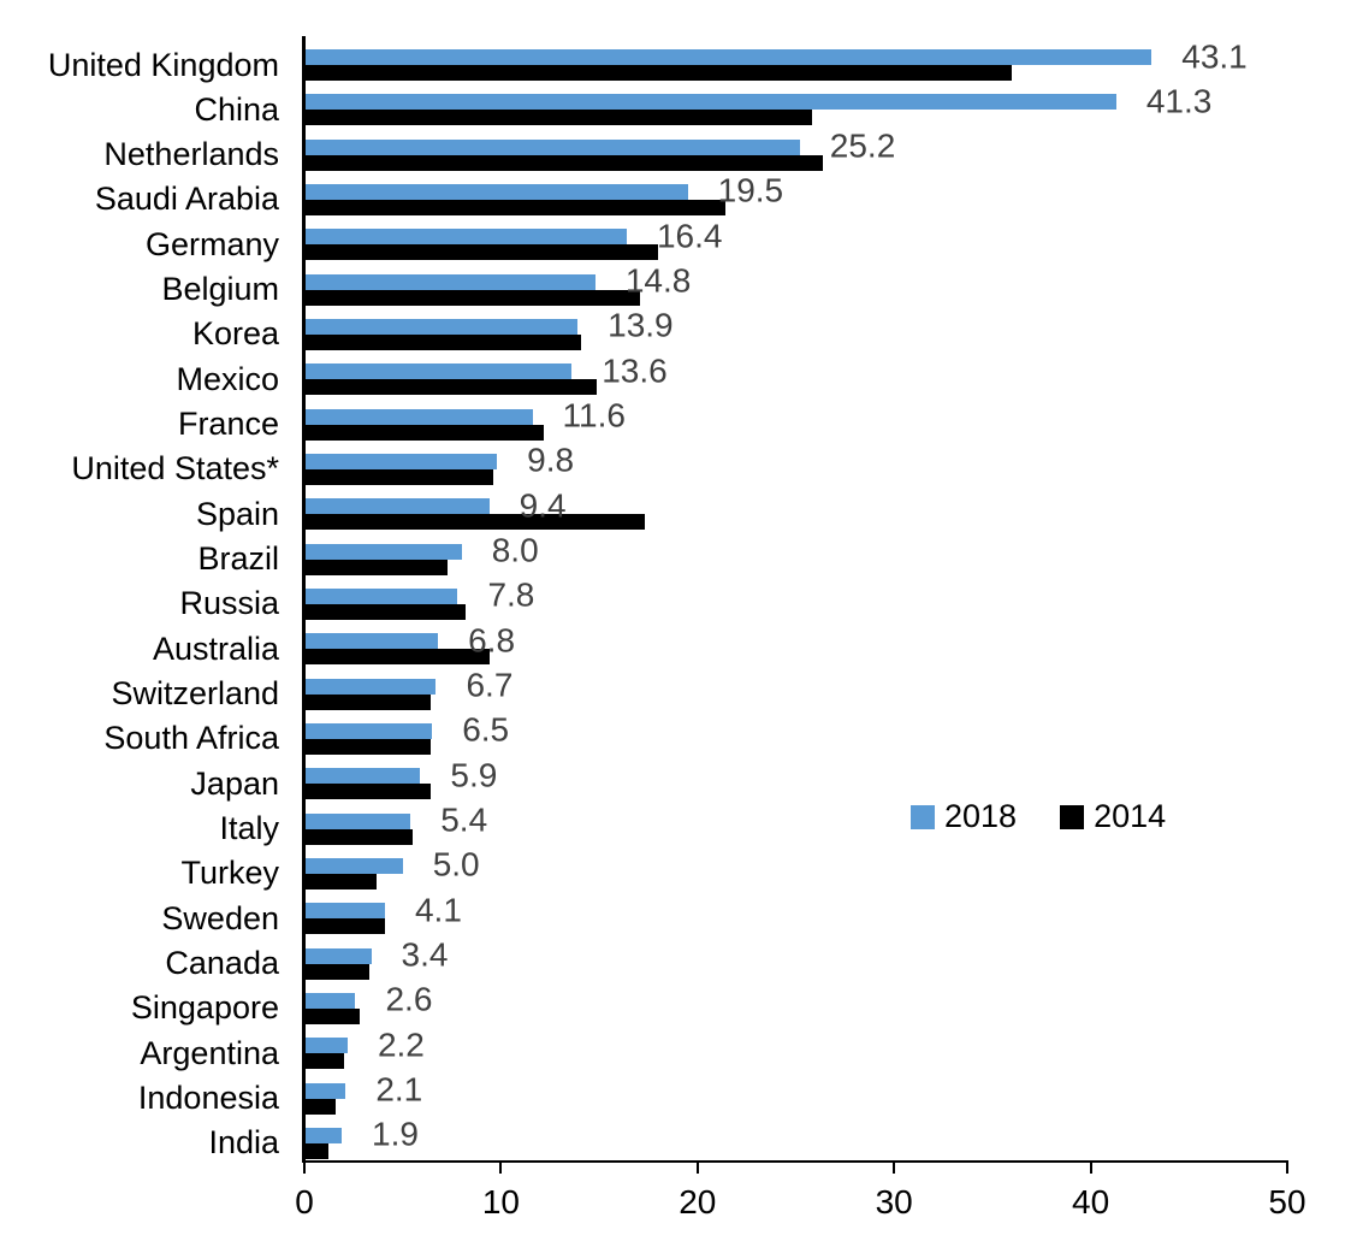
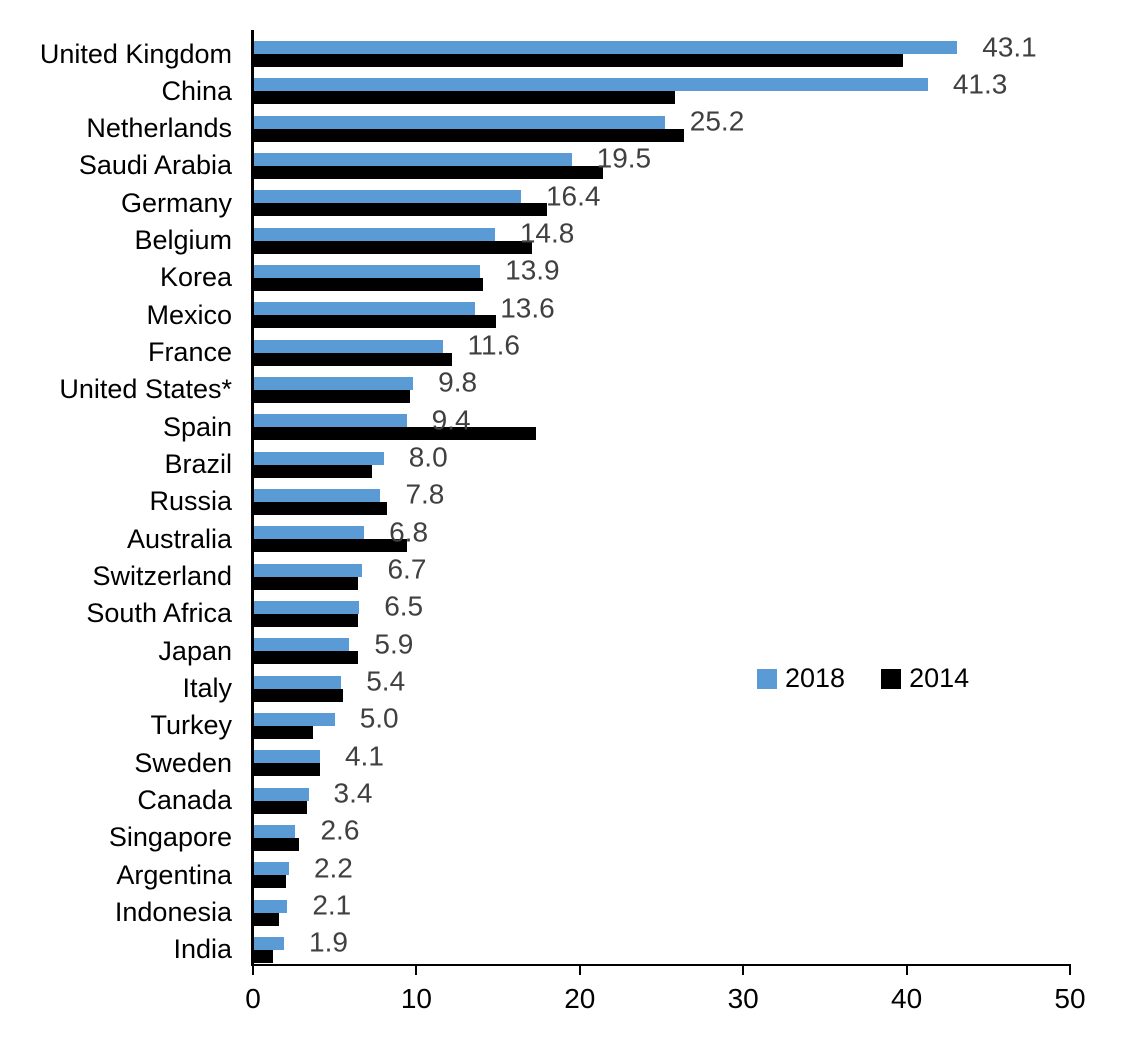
2014/United Kingdom: 36.0 -> 39.8
